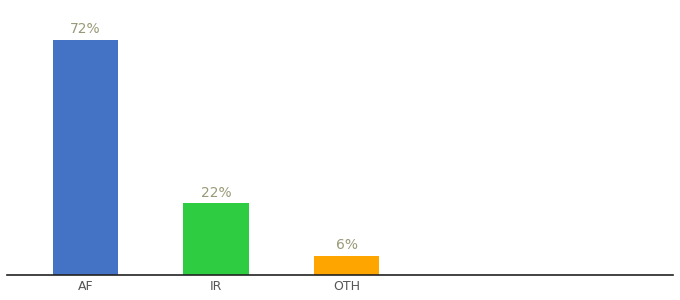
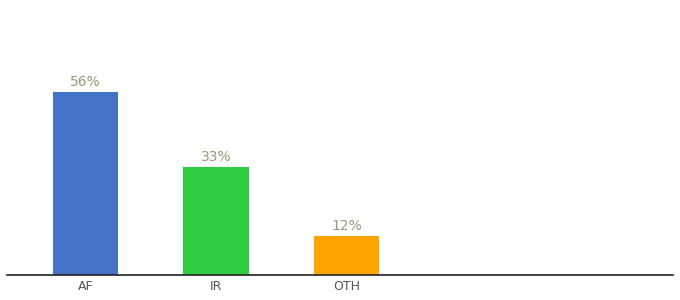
AF: 72% -> 56%
IR: 22% -> 33%
OTH: 6% -> 12%
